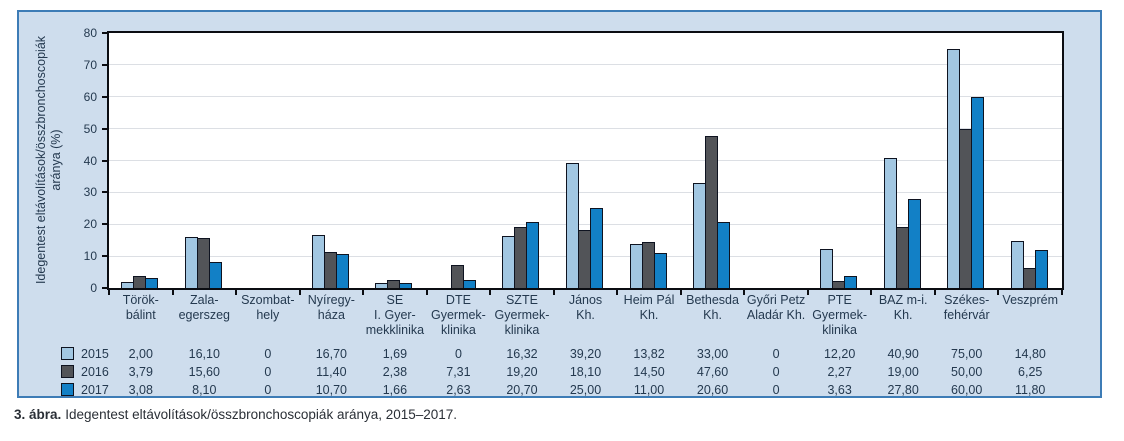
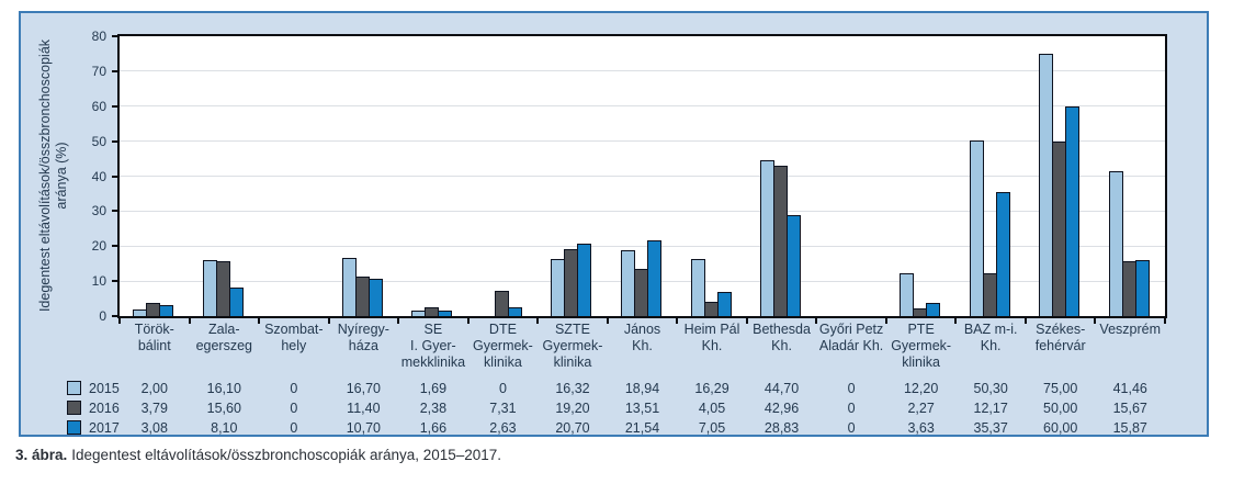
2015/János Kh.: 39,20 -> 18,94
2016/János Kh.: 18,10 -> 13,51
2017/János Kh.: 25,00 -> 21,54
2015/Heim Pál Kh.: 13,82 -> 16,29
2016/Heim Pál Kh.: 14,50 -> 4,05
2017/Heim Pál Kh.: 11,00 -> 7,05
2015/Bethesda Kh.: 33,00 -> 44,70
2016/Bethesda Kh.: 47,60 -> 42,96
2017/Bethesda Kh.: 20,60 -> 28,83
2015/BAZ m-i. Kh.: 40,90 -> 50,30
2016/BAZ m-i. Kh.: 19,00 -> 12,17
2017/BAZ m-i. Kh.: 27,80 -> 35,37
2015/Veszprém: 14,80 -> 41,46
2016/Veszprém: 6,25 -> 15,67
2017/Veszprém: 11,80 -> 15,87
